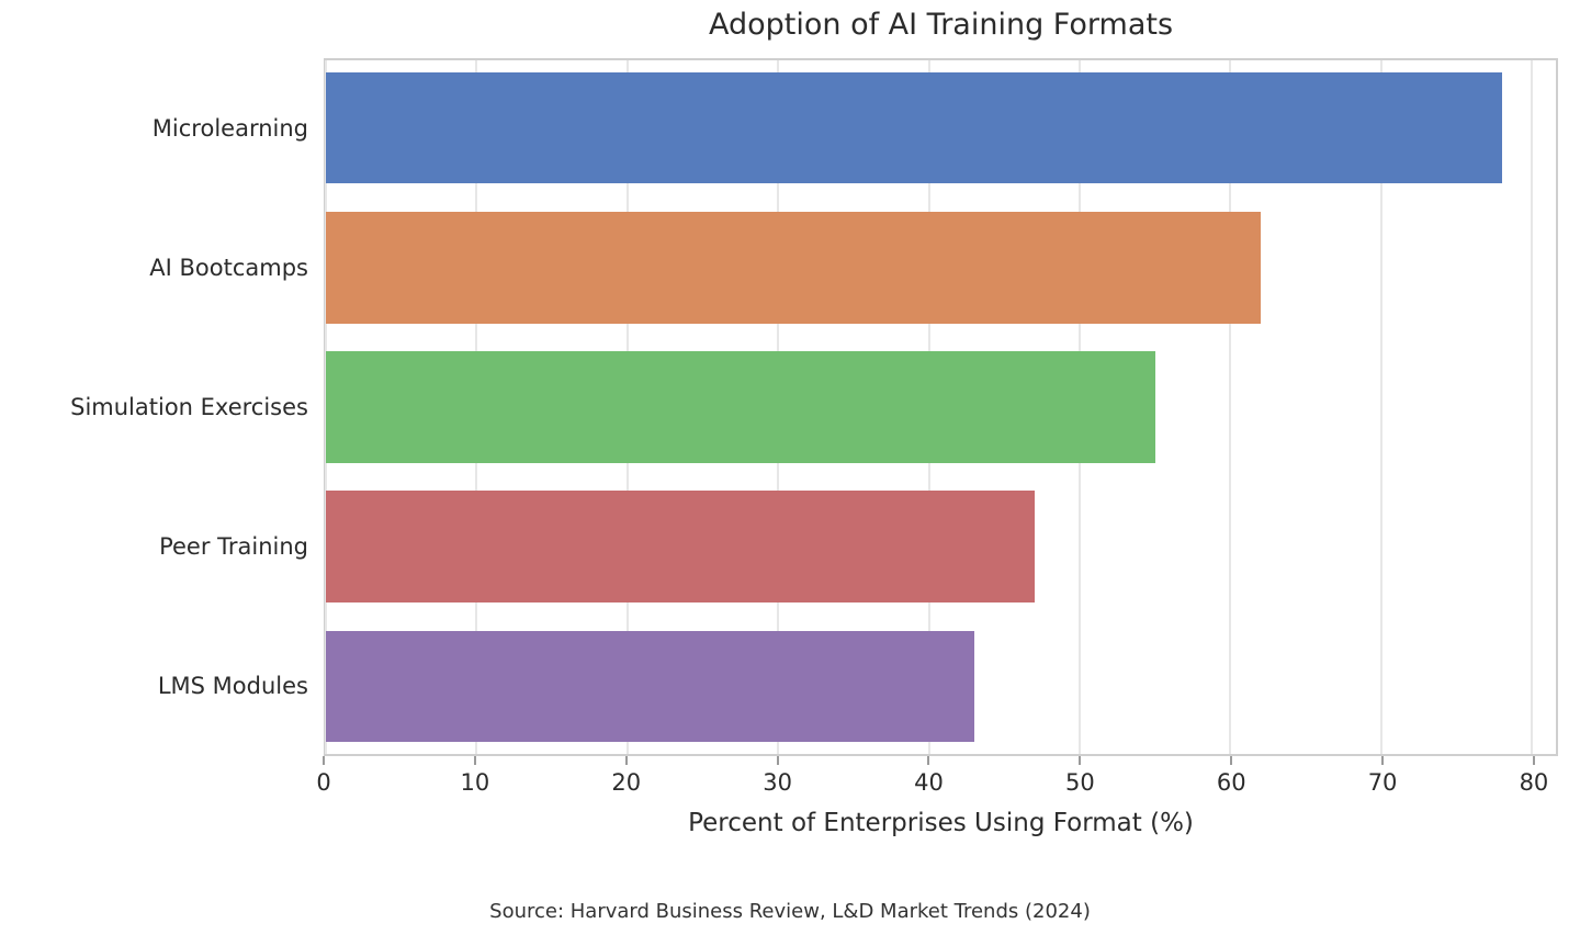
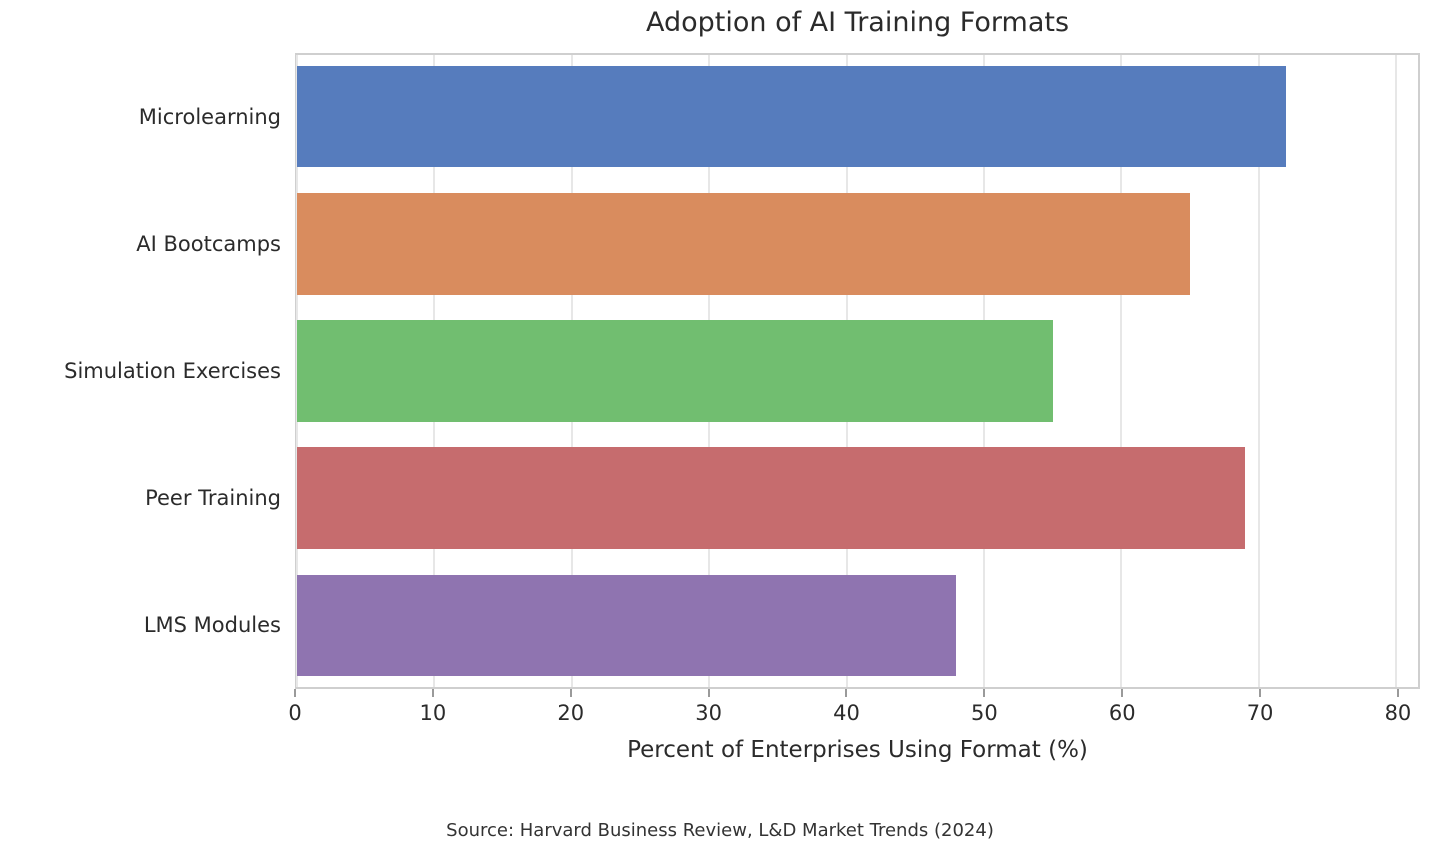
Microlearning: 78 -> 72
AI Bootcamps: 62 -> 65
Peer Training: 47 -> 69
LMS Modules: 43 -> 48
